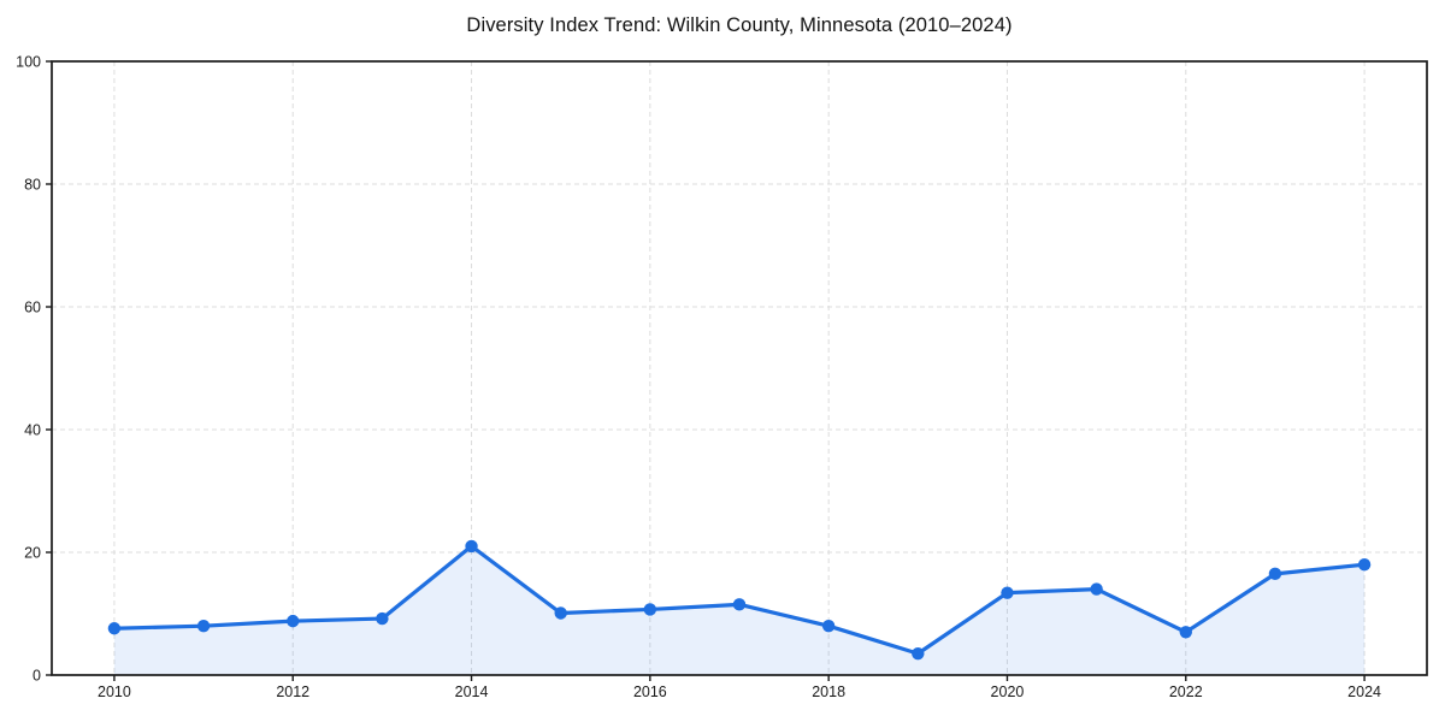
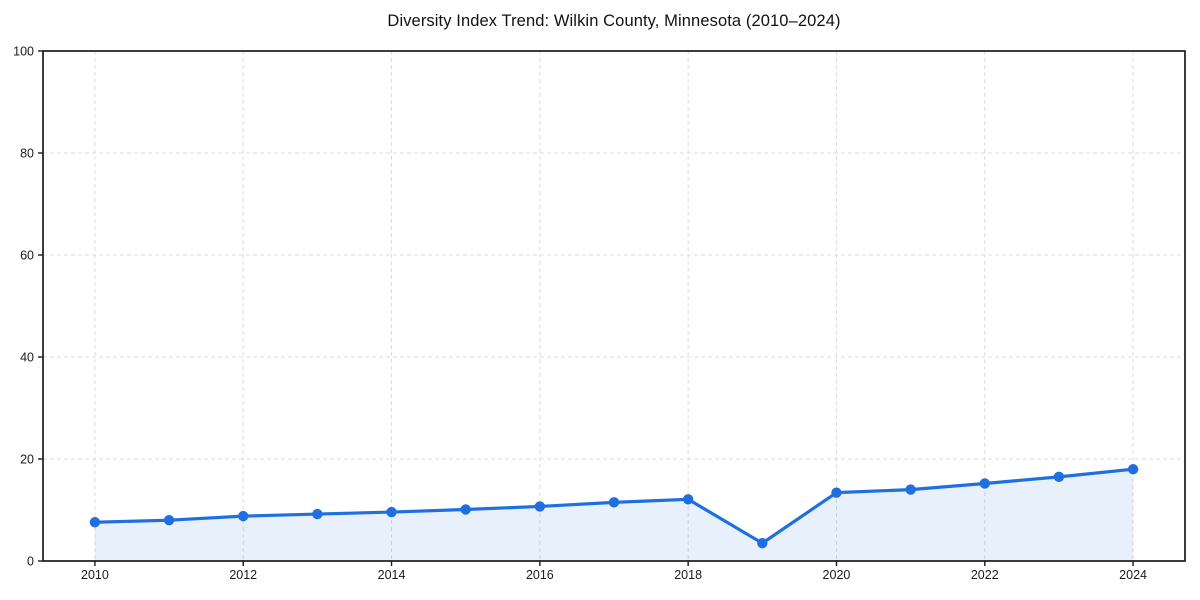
2014: 21 -> 10
2018: 8 -> 12
2022: 7 -> 15
